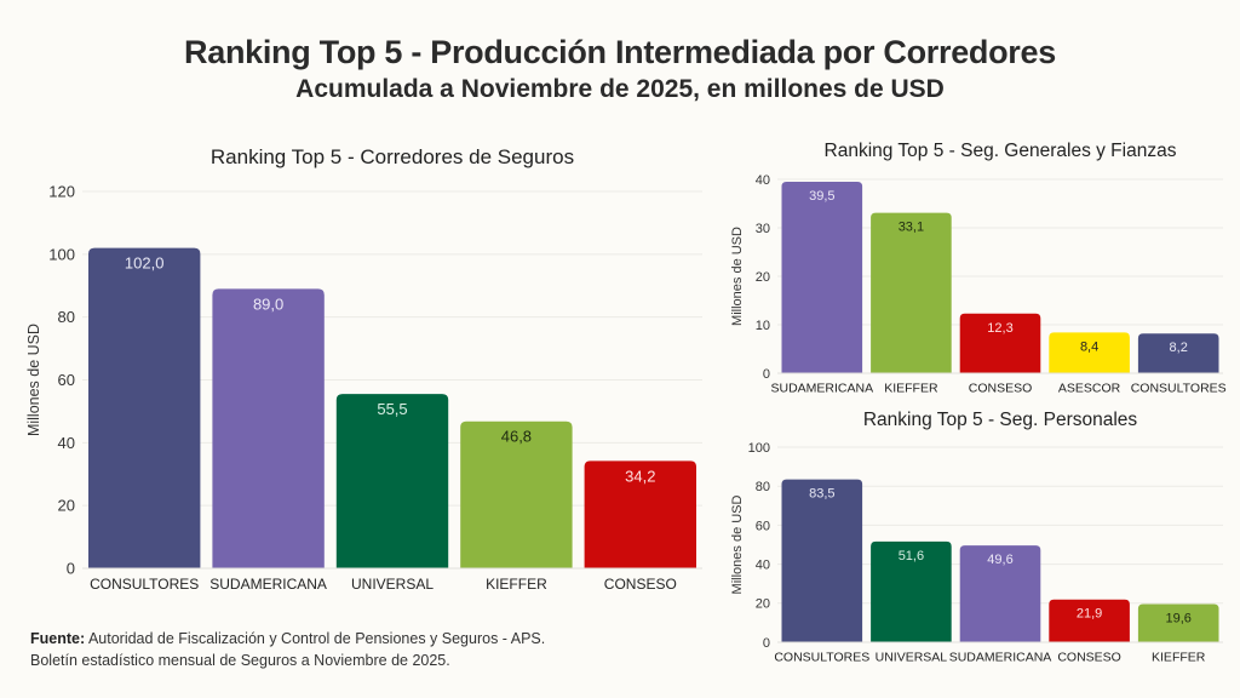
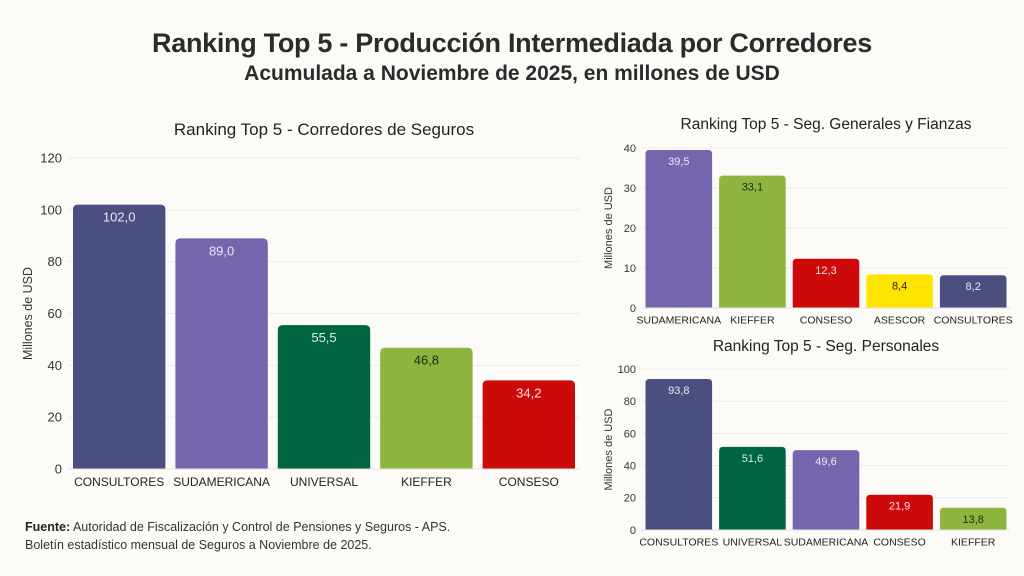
Ranking Top 5 - Seg. Personales/CONSULTORES: 83,5 -> 93,8
Ranking Top 5 - Seg. Personales/KIEFFER: 19,6 -> 13,8
